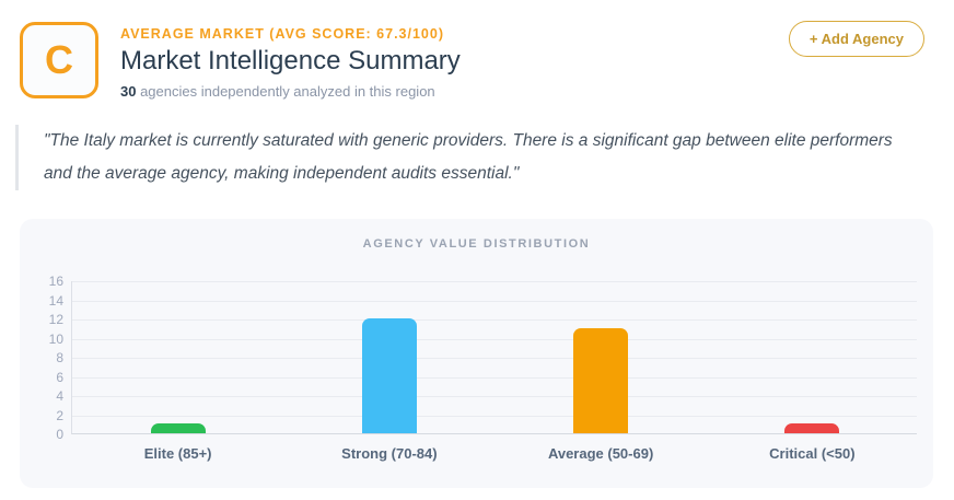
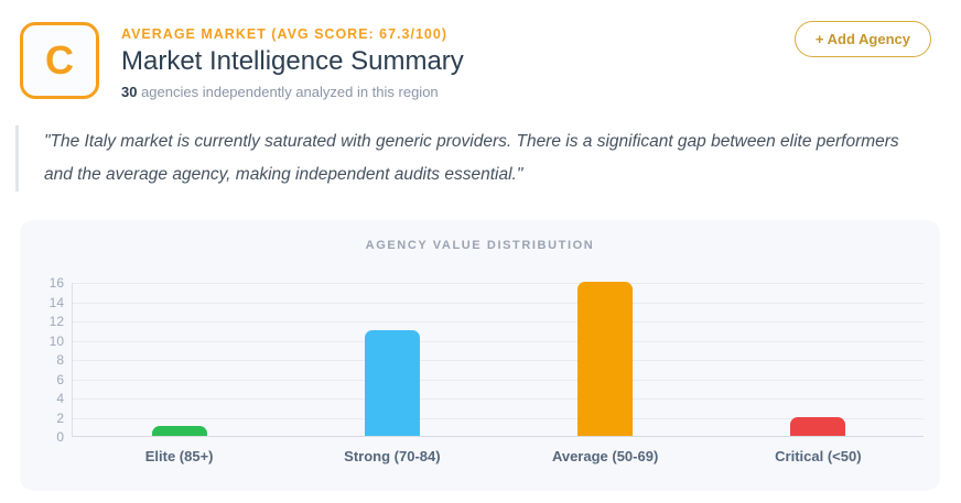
Strong (70-84): 12 -> 11
Average (50-69): 11 -> 16
Critical (<50): 1 -> 2
